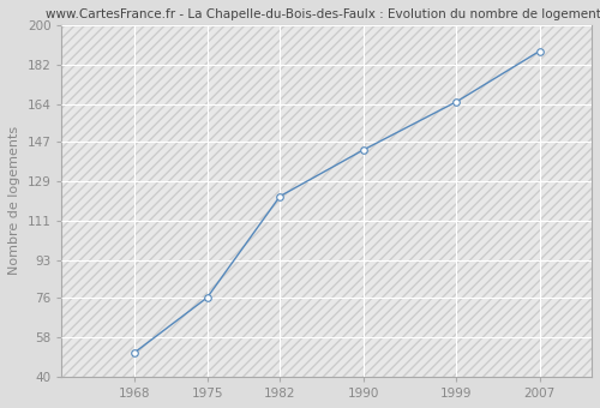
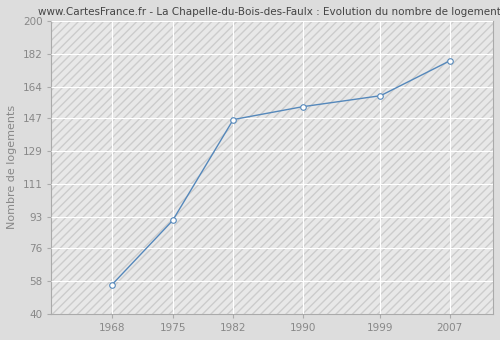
1968: 51 -> 56
1975: 76 -> 91
1982: 122 -> 146
1990: 143 -> 153
1999: 165 -> 159
2007: 188 -> 178
